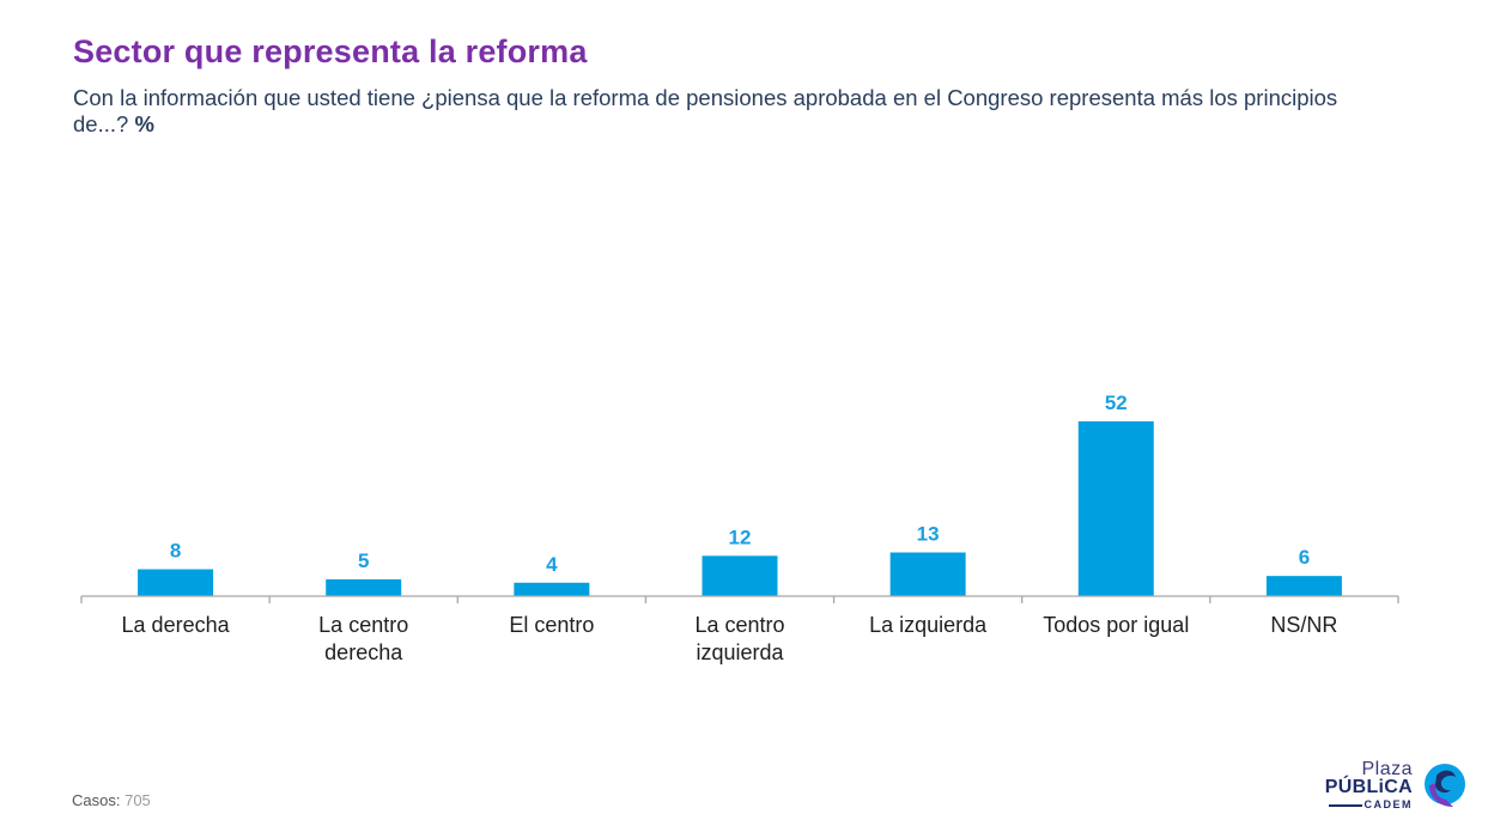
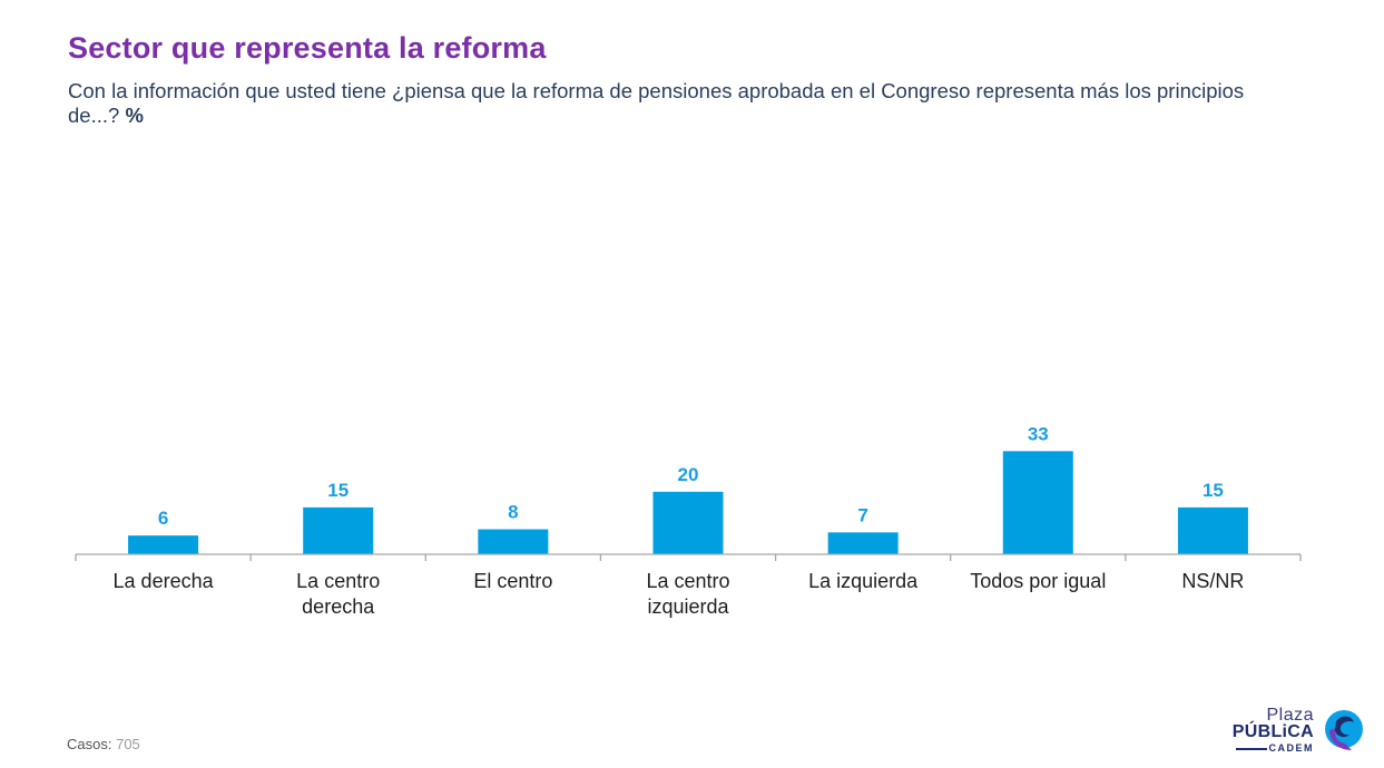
La derecha: 8 -> 6
La centro derecha: 5 -> 15
El centro: 4 -> 8
La centro izquierda: 12 -> 20
La izquierda: 13 -> 7
Todos por igual: 52 -> 33
NS/NR: 6 -> 15
